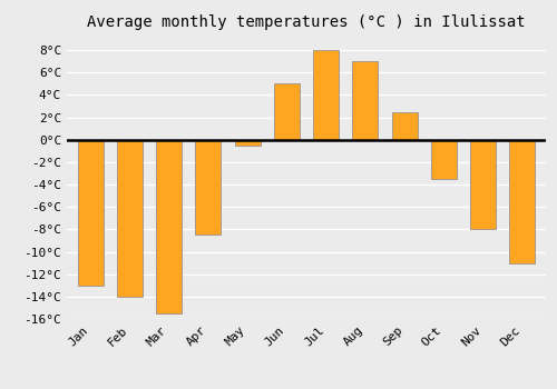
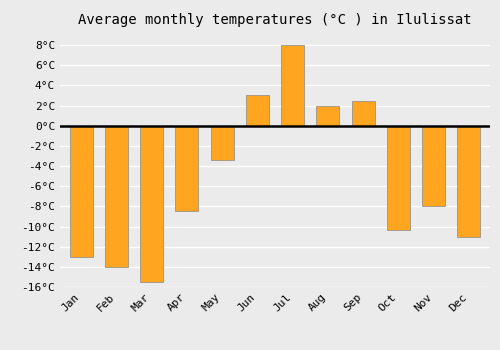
May: -0.5°C -> -3.4°C
Jun: 5.0°C -> 3.0°C
Aug: 7.0°C -> 2.0°C
Oct: -3.5°C -> -10.3°C
